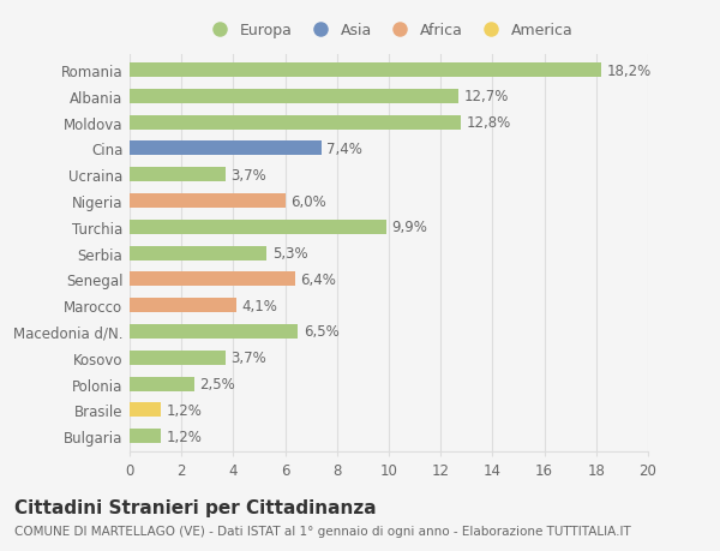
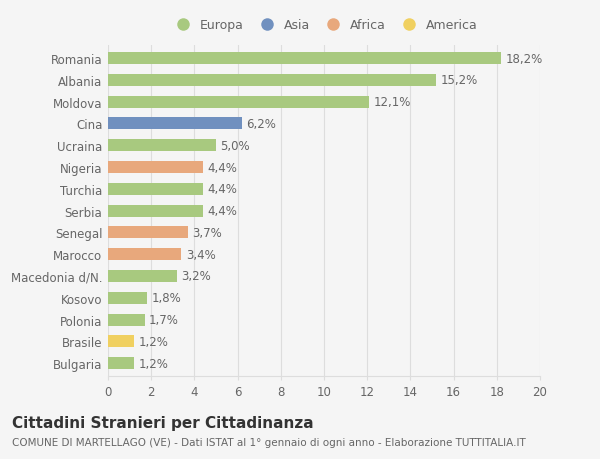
Albania: 12,7% -> 15,2%
Moldova: 12,8% -> 12,1%
Cina: 7,4% -> 6,2%
Ucraina: 3,7% -> 5,0%
Nigeria: 6,0% -> 4,4%
Turchia: 9,9% -> 4,4%
Serbia: 5,3% -> 4,4%
Senegal: 6,4% -> 3,7%
Marocco: 4,1% -> 3,4%
Macedonia d/N.: 6,5% -> 3,2%
Kosovo: 3,7% -> 1,8%
Polonia: 2,5% -> 1,7%
